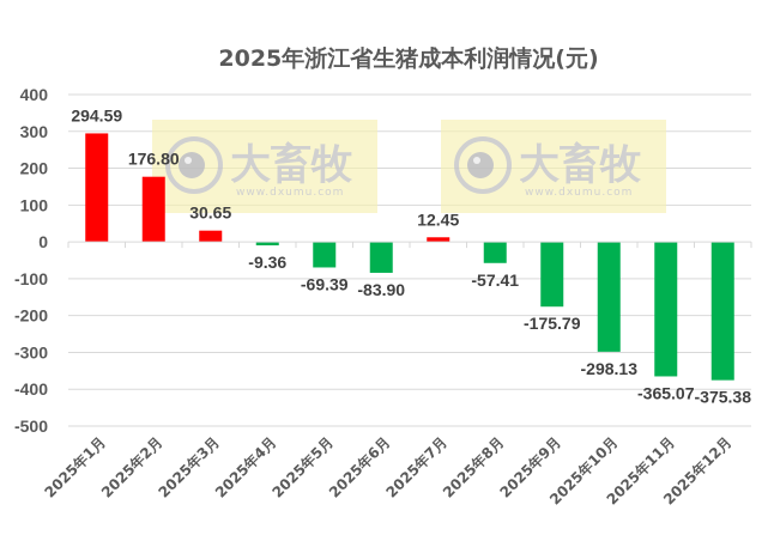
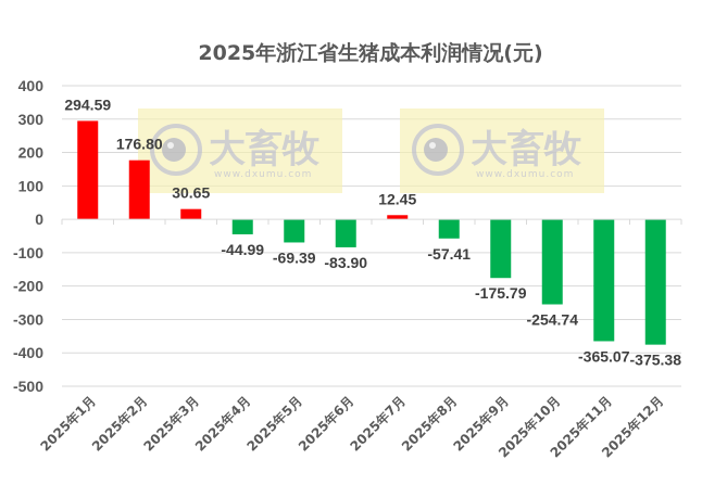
2025年4月: -9.36 -> -44.99
2025年10月: -298.13 -> -254.74
